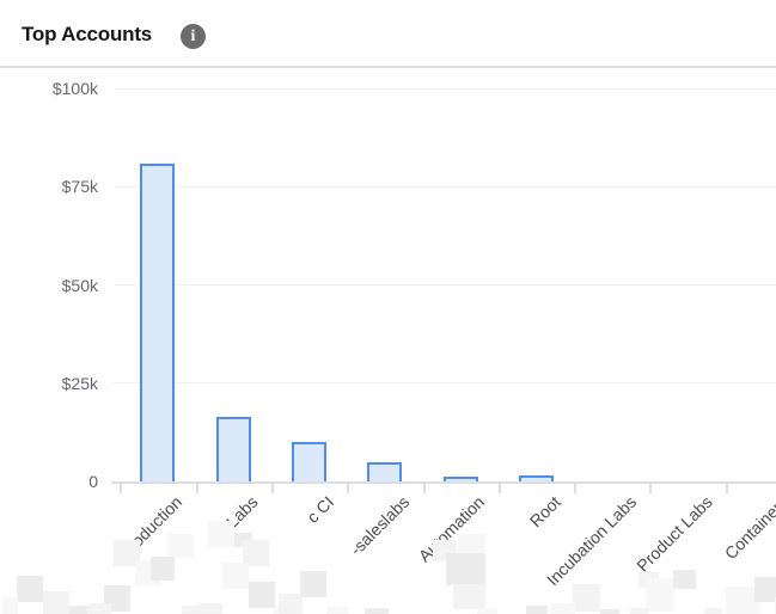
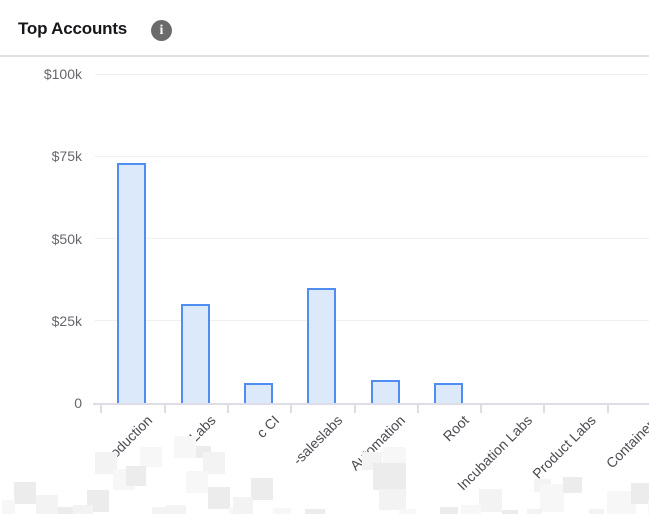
Production: $81k -> $73k
Labs: $16k -> $30k
c CI: $10k -> $6k
-saleslabs: $5k -> $35k
Automation: $1k -> $7k
Root: $2k -> $6k
